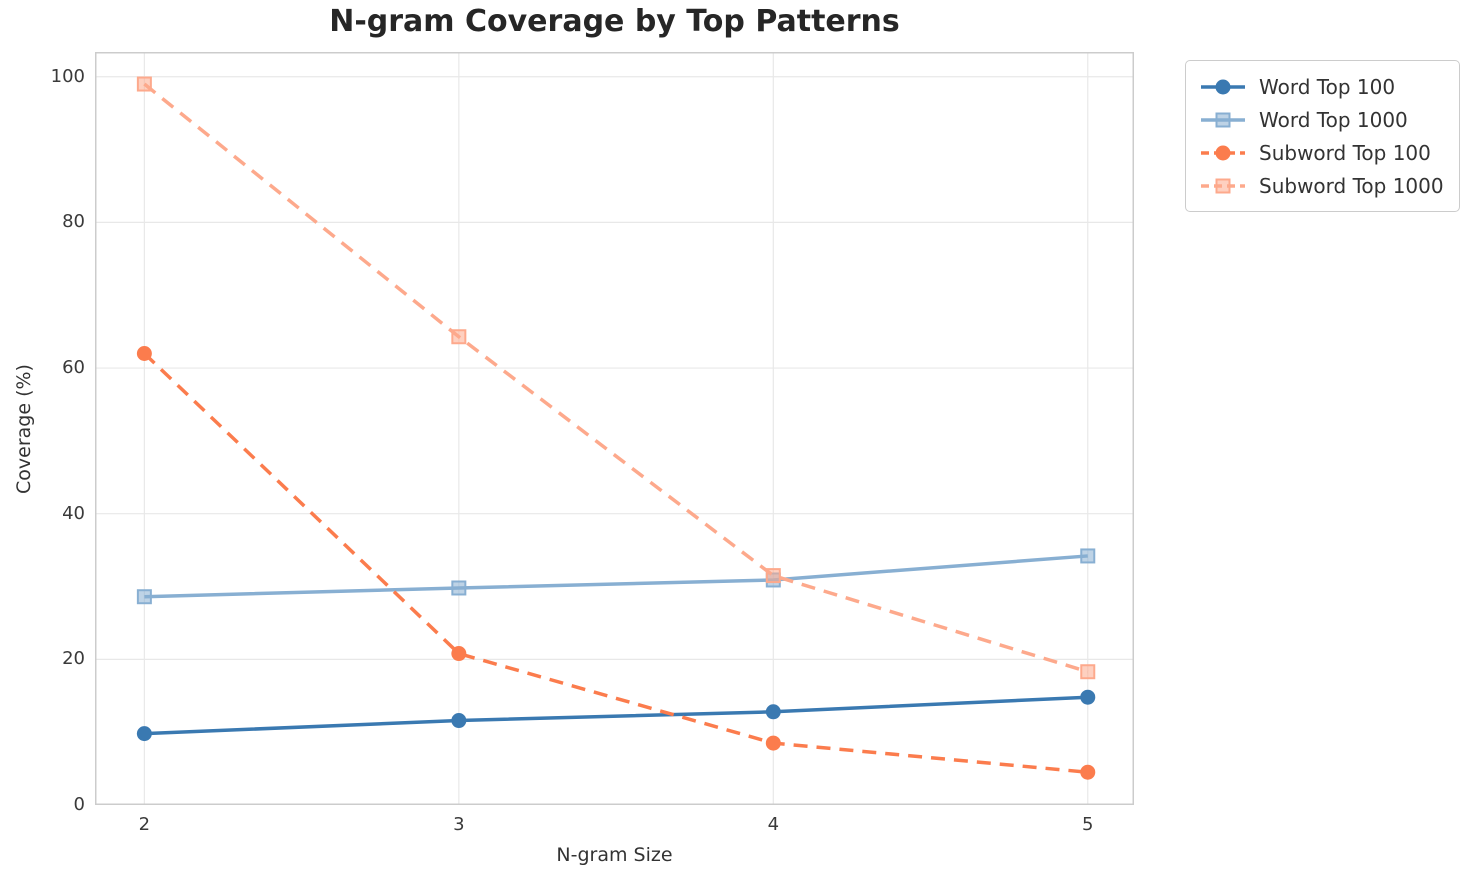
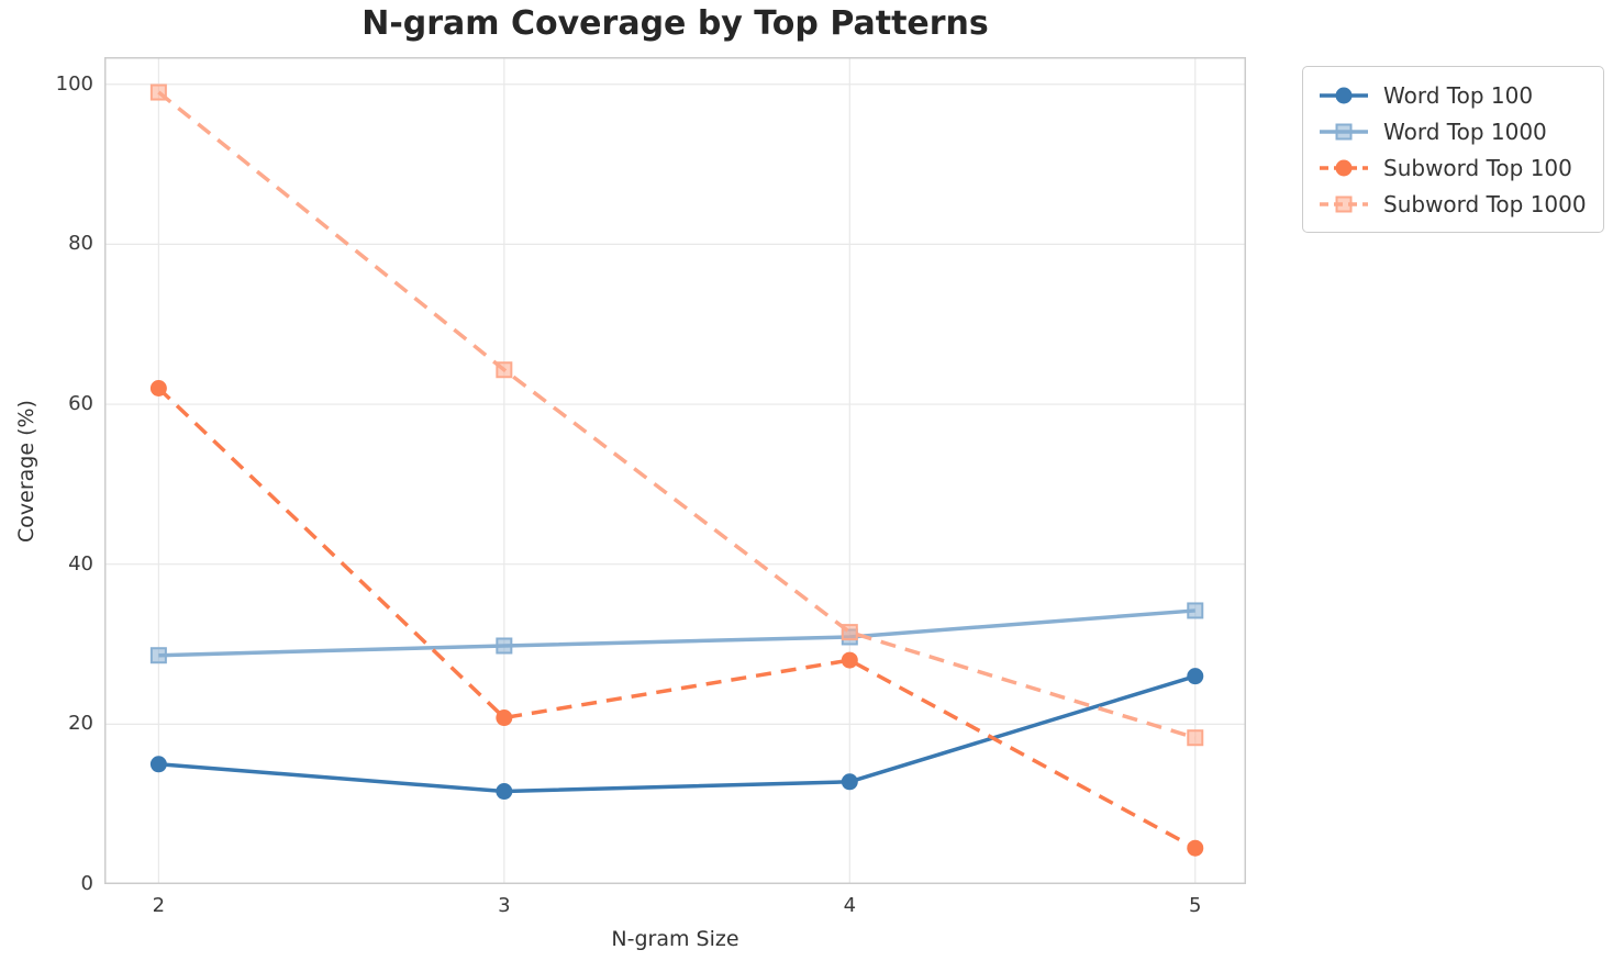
Word Top 100/2: 10 -> 15
Subword Top 100/4: 8 -> 28
Word Top 100/5: 15 -> 26
